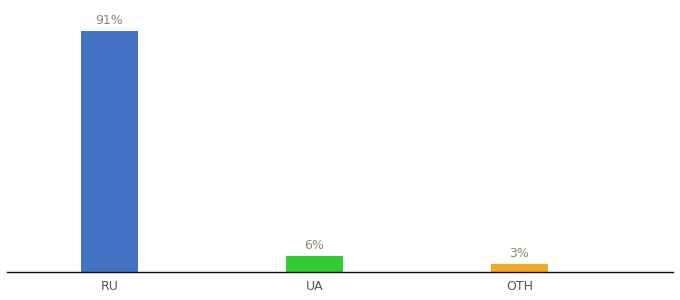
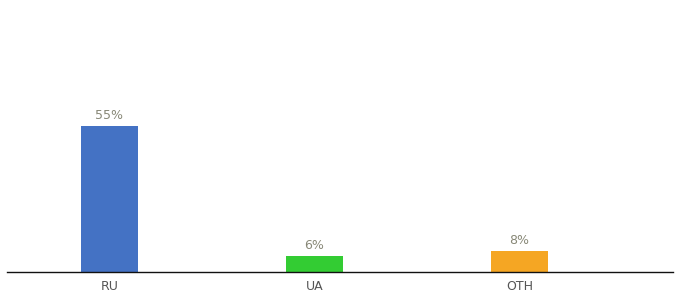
RU: 91% -> 55%
OTH: 3% -> 8%
